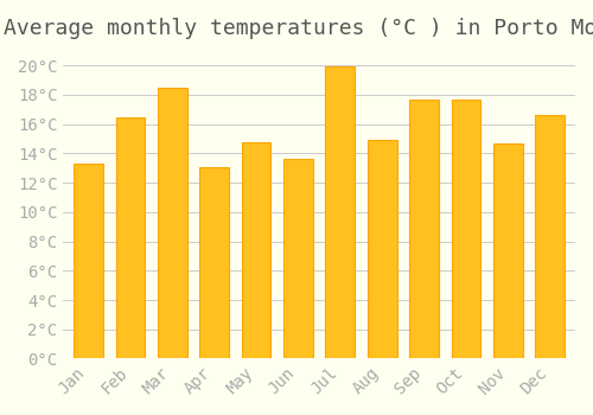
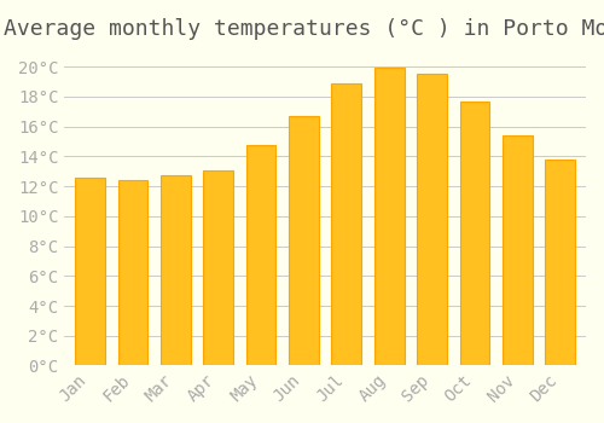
Jan: 13.3°C -> 12.6°C
Feb: 16.5°C -> 12.4°C
Mar: 18.5°C -> 12.7°C
Jun: 13.6°C -> 16.7°C
Jul: 19.9°C -> 18.9°C
Aug: 14.9°C -> 19.9°C
Sep: 17.7°C -> 19.5°C
Nov: 14.7°C -> 15.4°C
Dec: 16.6°C -> 13.8°C
